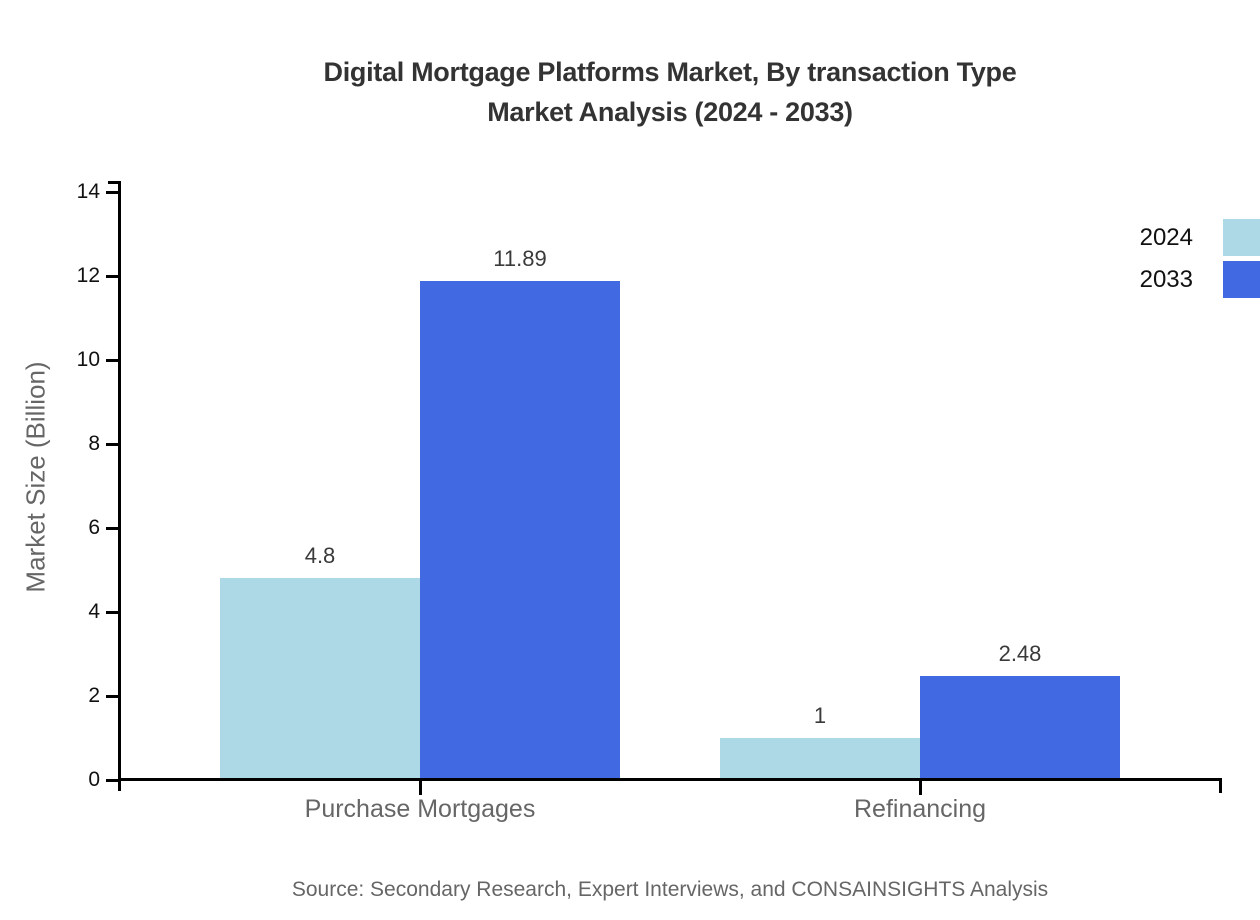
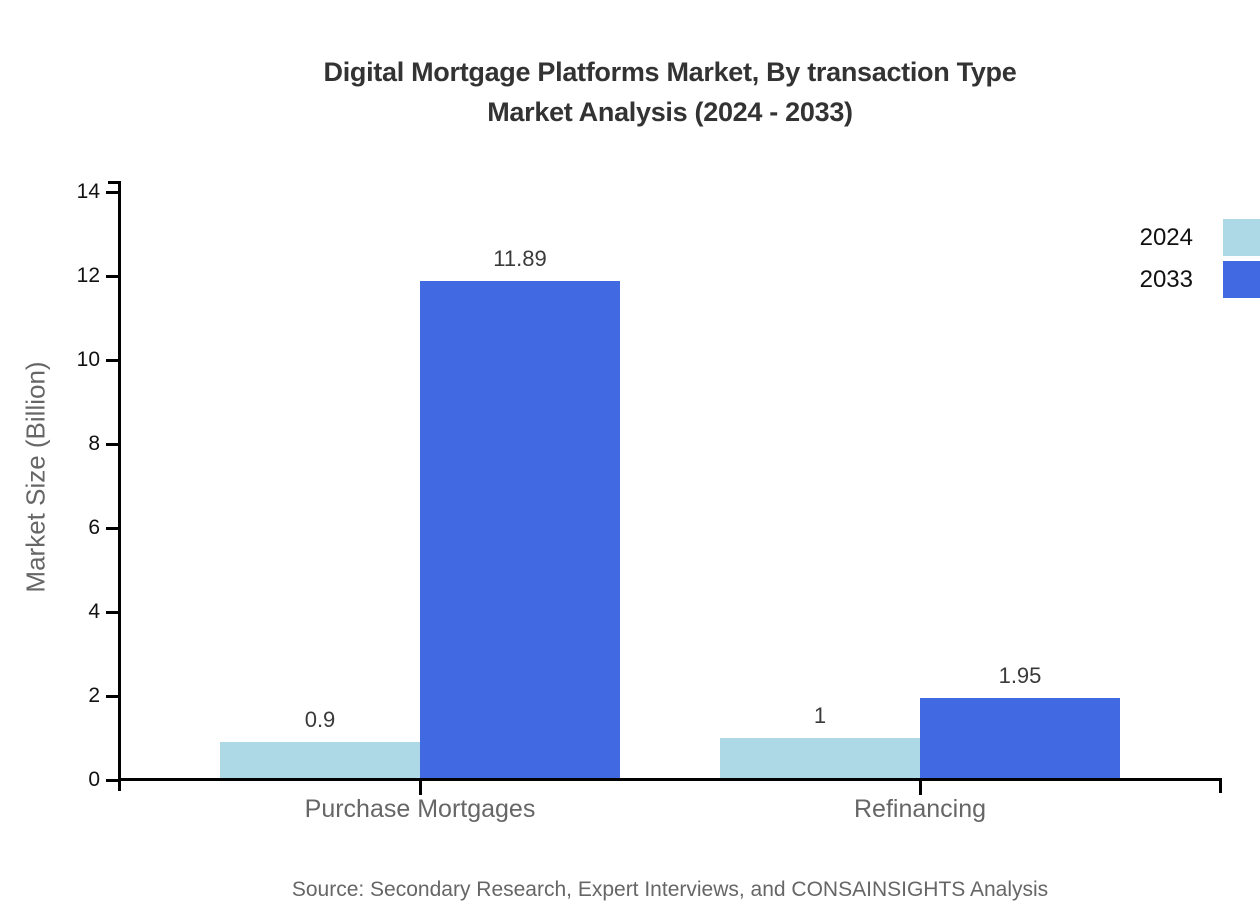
2024/Purchase Mortgages: 4.8 -> 0.9
2033/Refinancing: 2.48 -> 1.95
